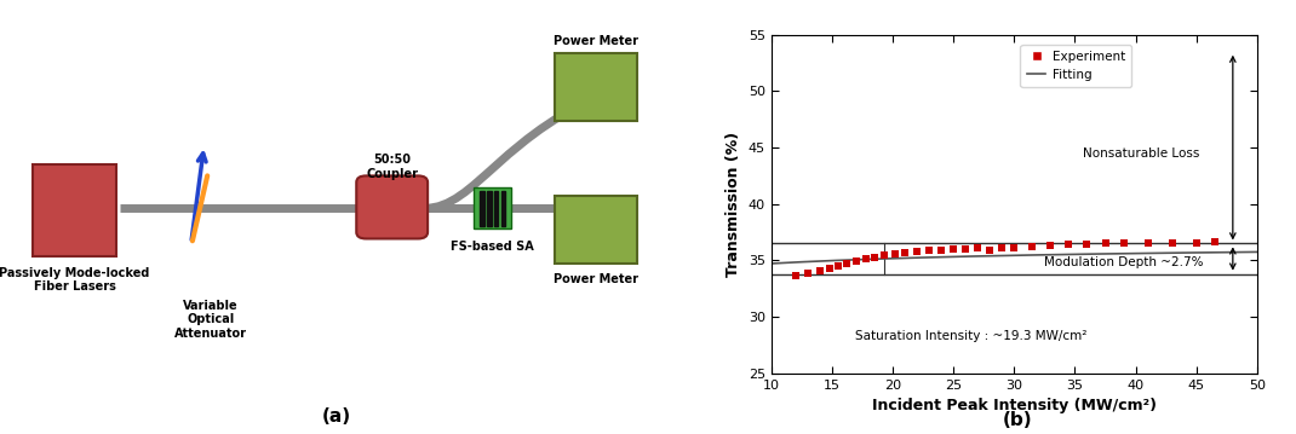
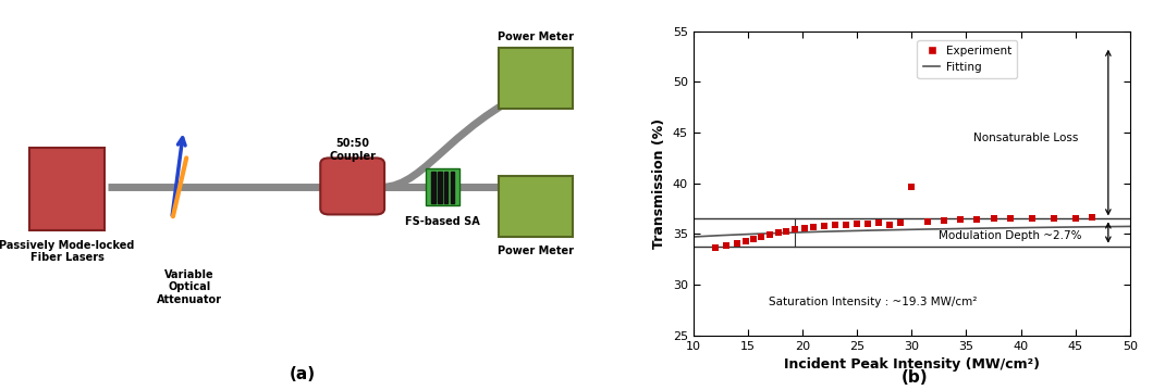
Experiment/30: 36.1 -> 39.6
